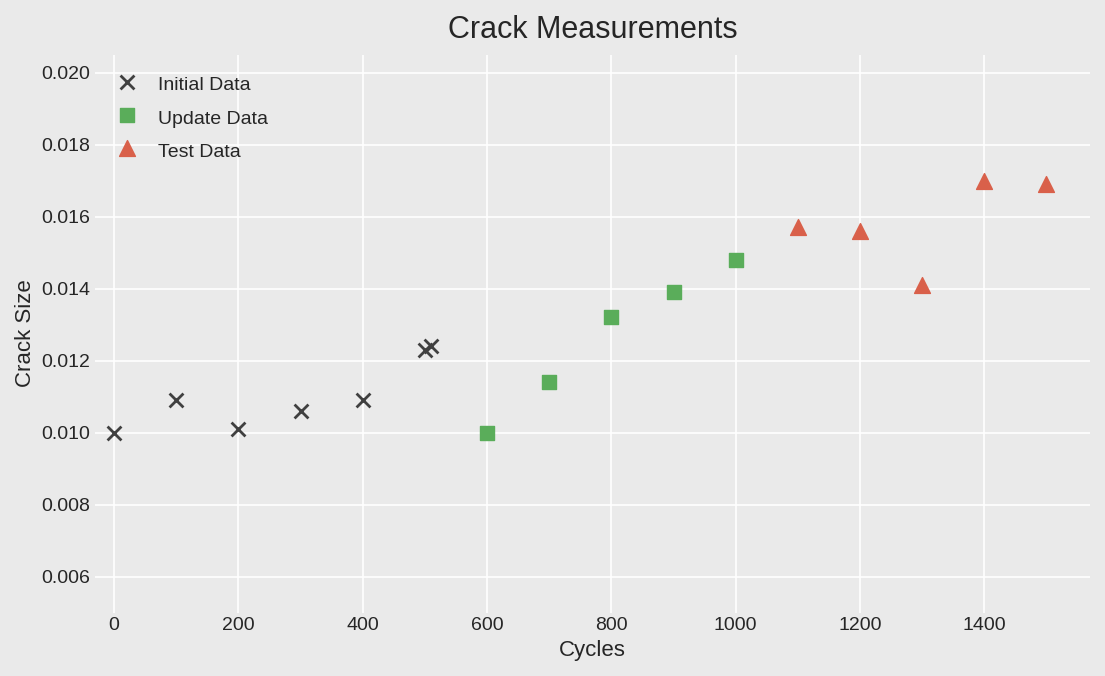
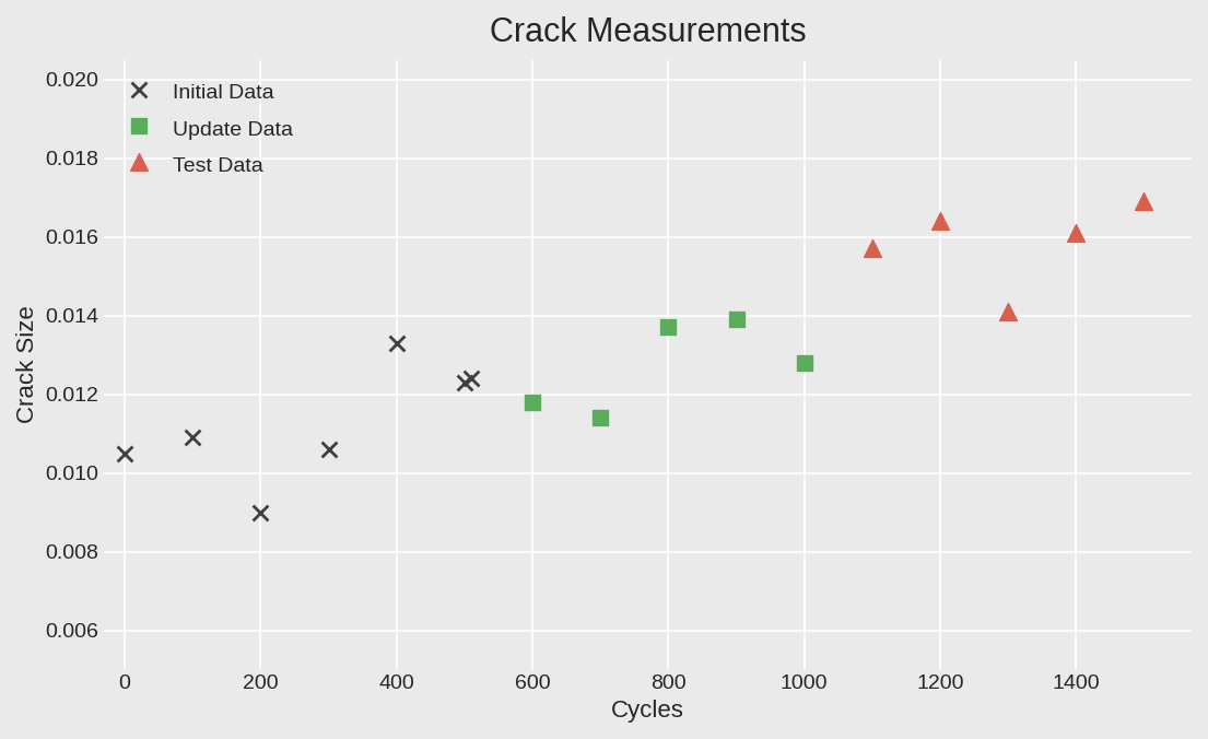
Initial Data/0: 0.0100 -> 0.0105
Initial Data/200: 0.0101 -> 0.0090
Initial Data/400: 0.0109 -> 0.0133
Update Data/600: 0.0100 -> 0.0118
Update Data/800: 0.0132 -> 0.0137
Update Data/1000: 0.0148 -> 0.0128
Test Data/1200: 0.0156 -> 0.0164
Test Data/1400: 0.0170 -> 0.0161
